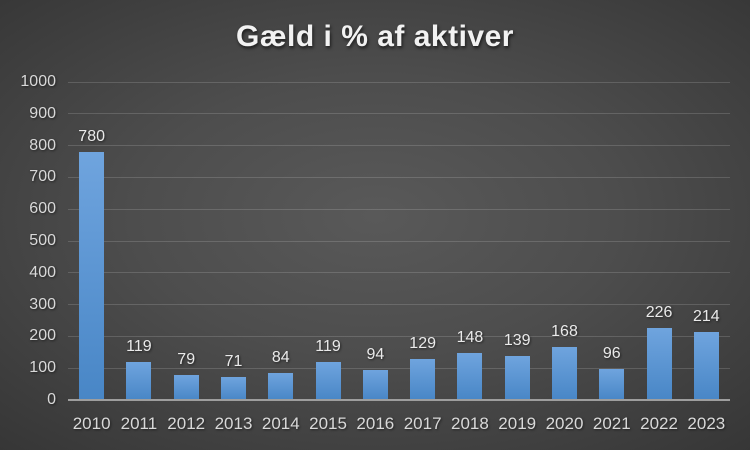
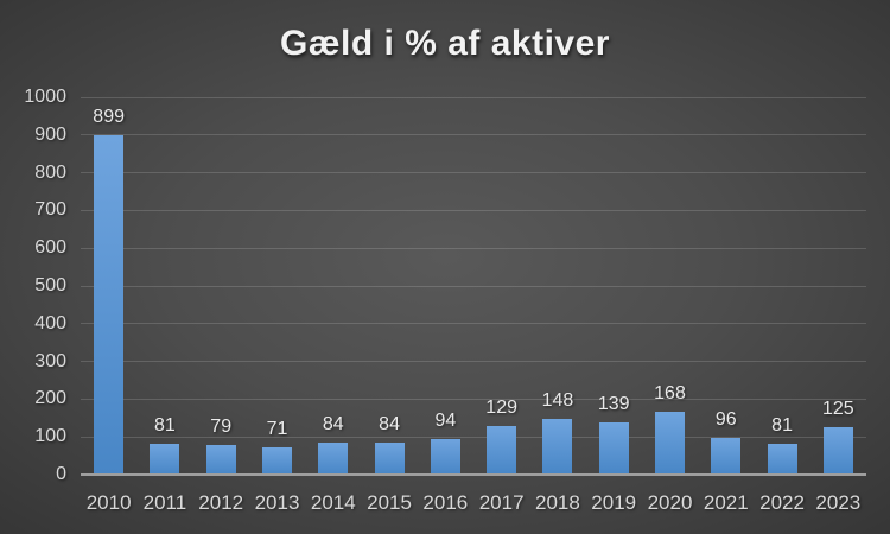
2010: 780 -> 899
2011: 119 -> 81
2015: 119 -> 84
2022: 226 -> 81
2023: 214 -> 125
